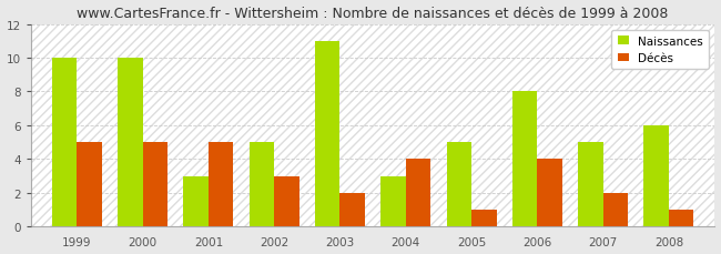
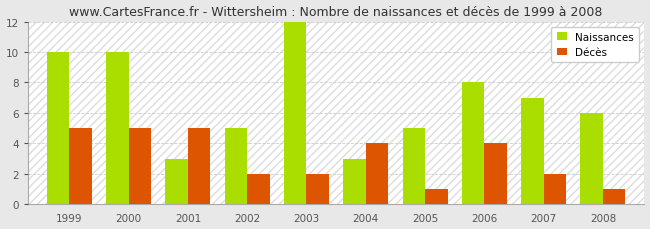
Décès/2002: 3 -> 2
Naissances/2003: 11 -> 12
Naissances/2007: 5 -> 7
